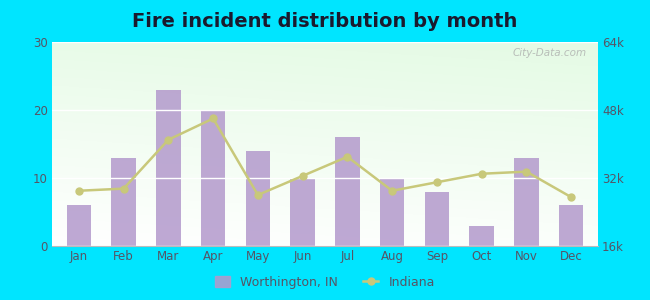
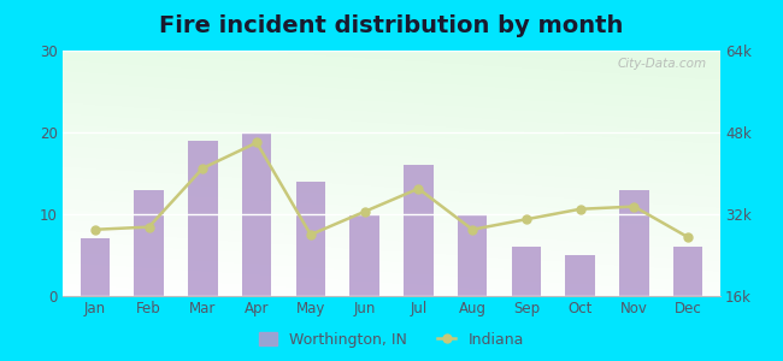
Worthington, IN/Jan: 6 -> 7
Worthington, IN/Mar: 23 -> 19
Worthington, IN/Sep: 8 -> 6
Worthington, IN/Oct: 3 -> 5
